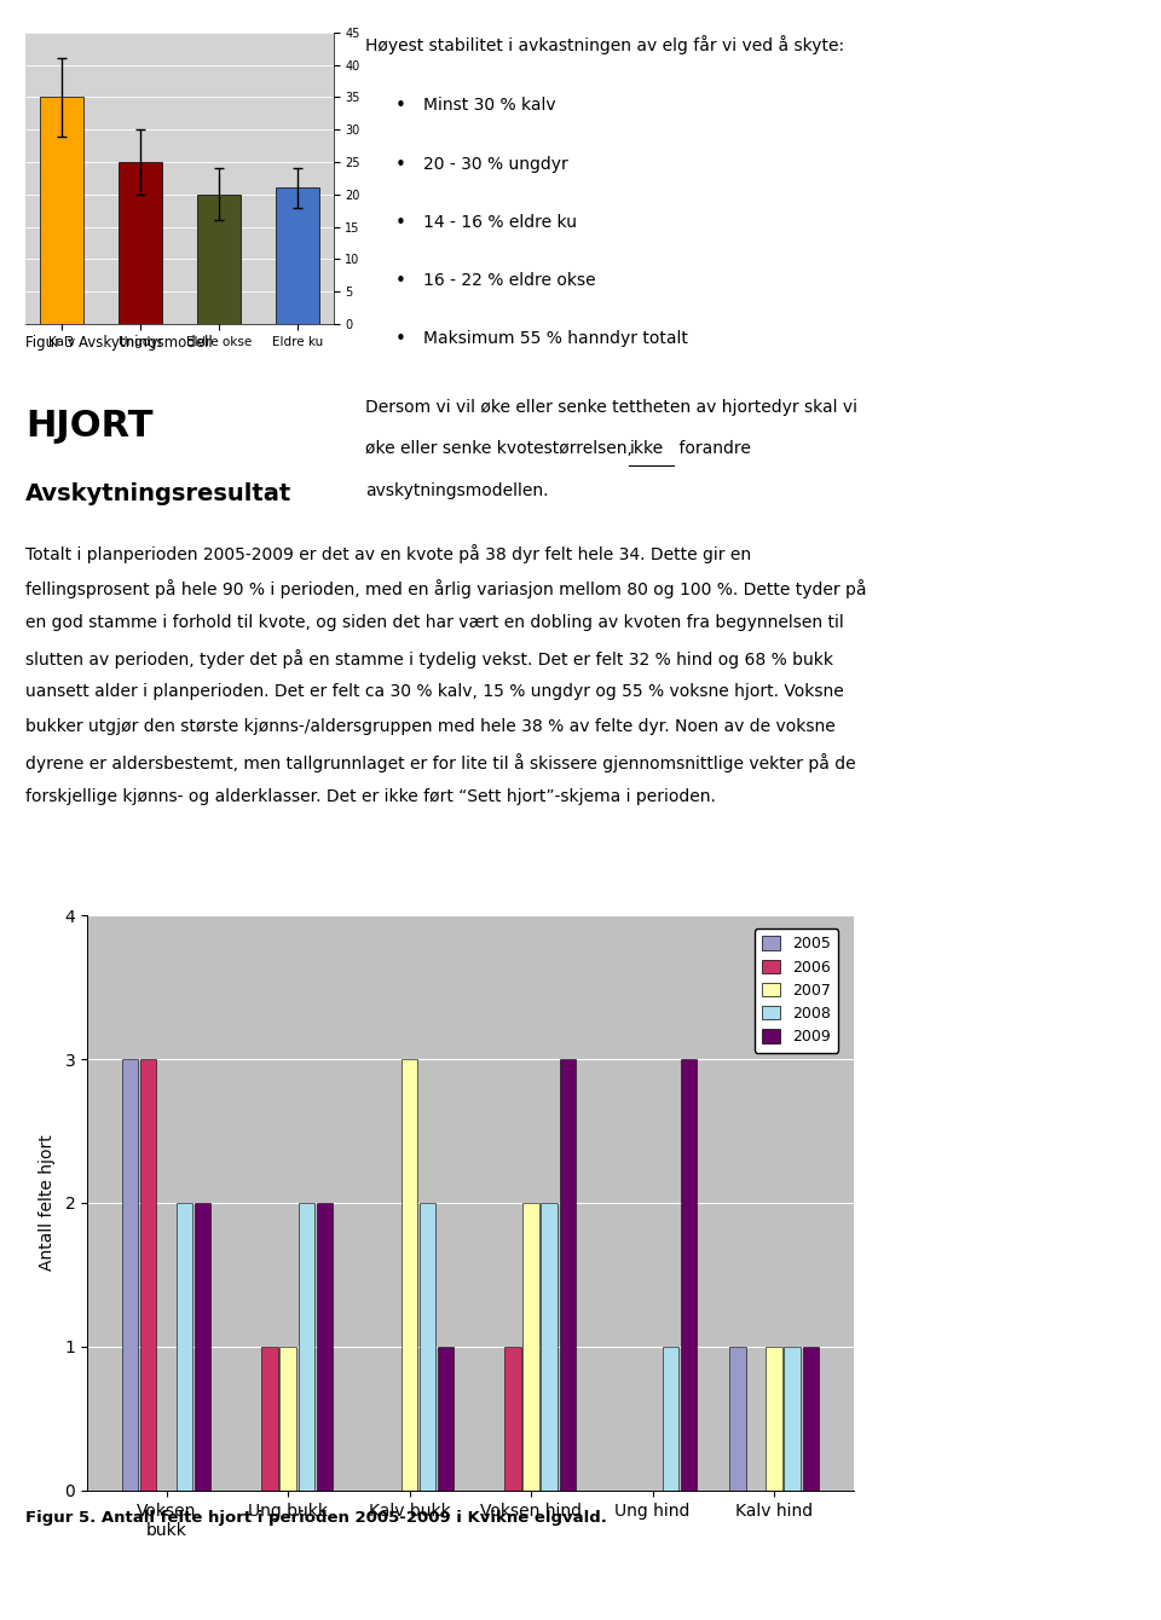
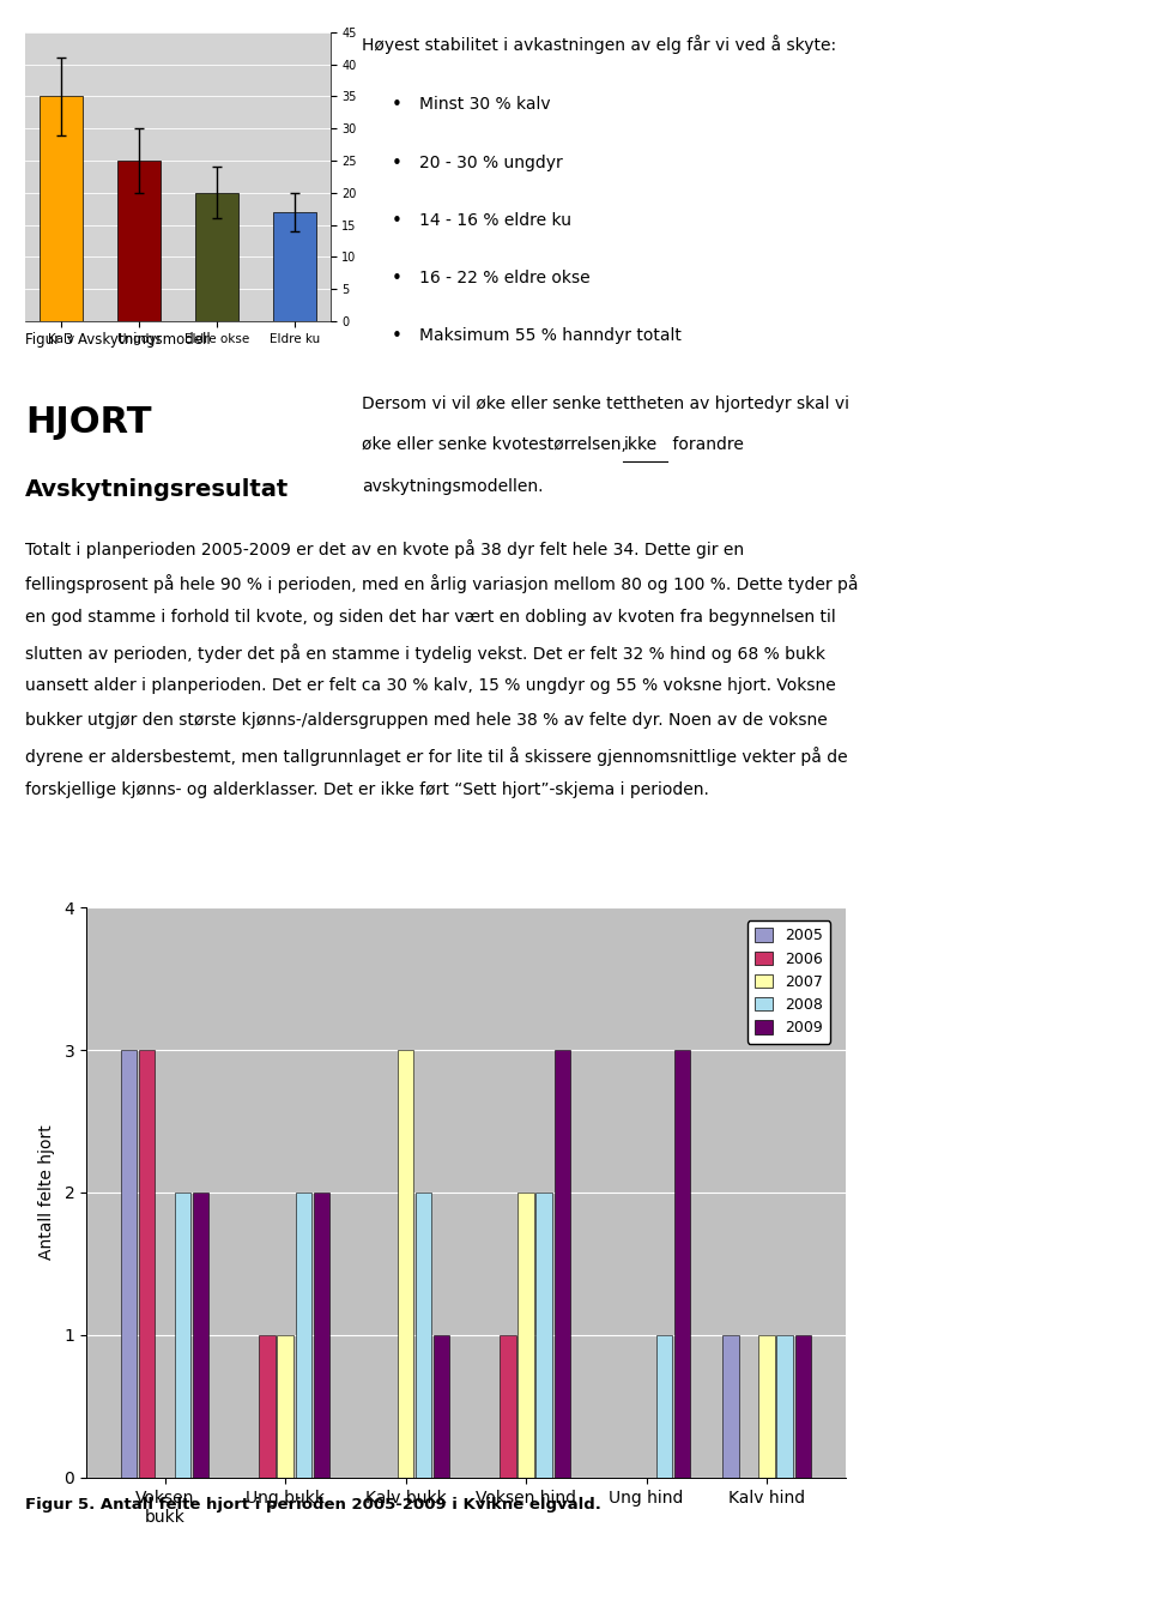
Eldre ku: 21 -> 17
